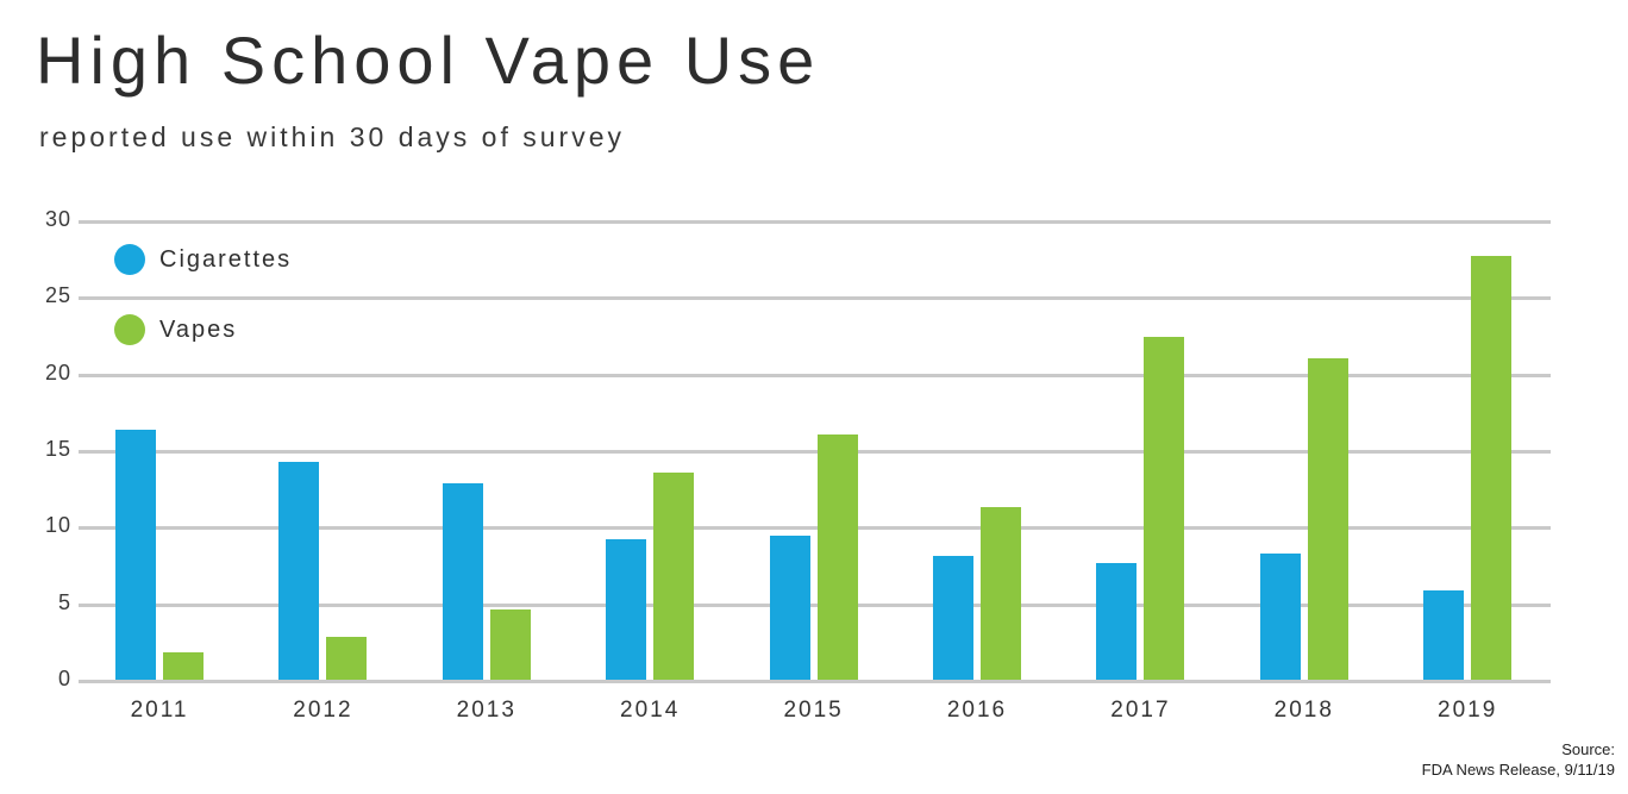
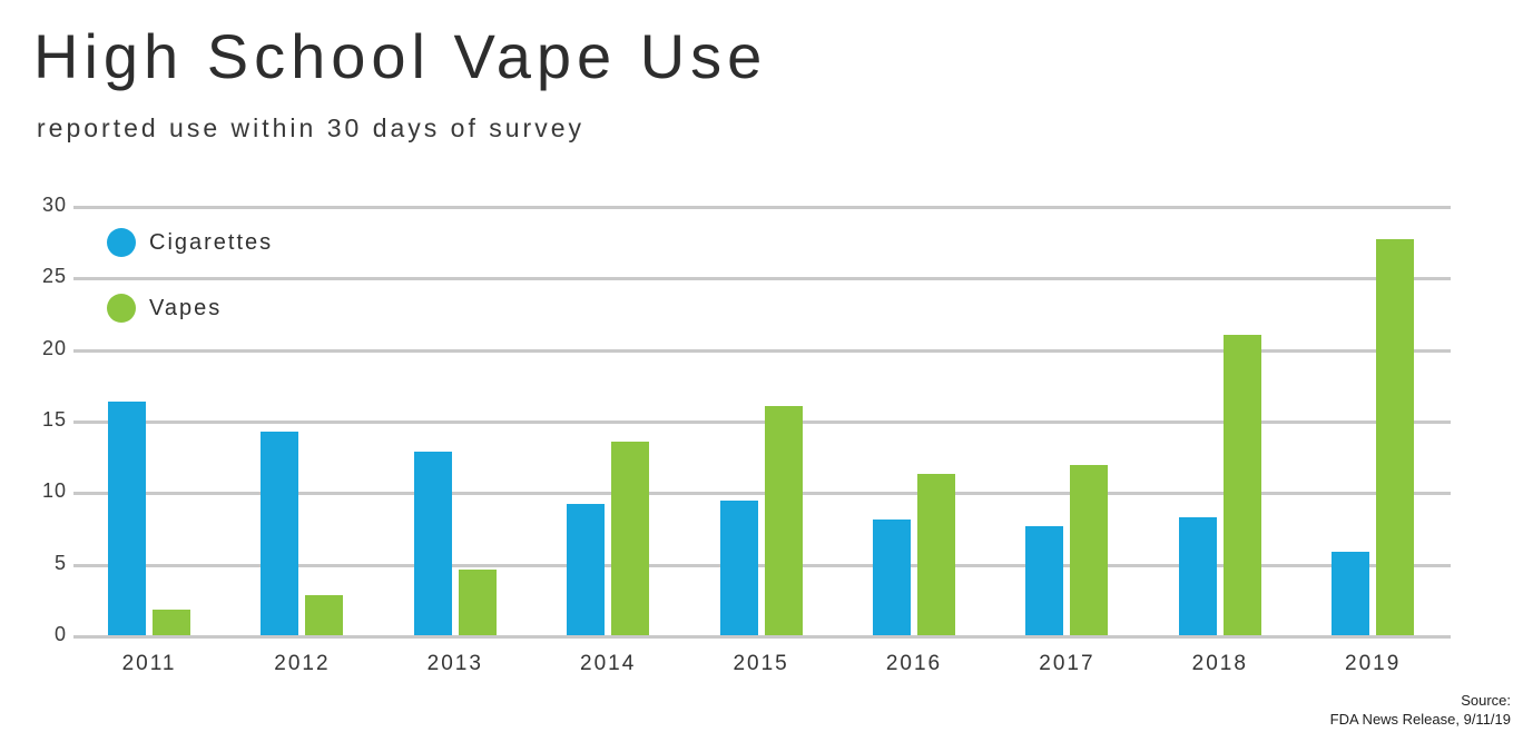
Vapes/2017: 22.4 -> 11.9
